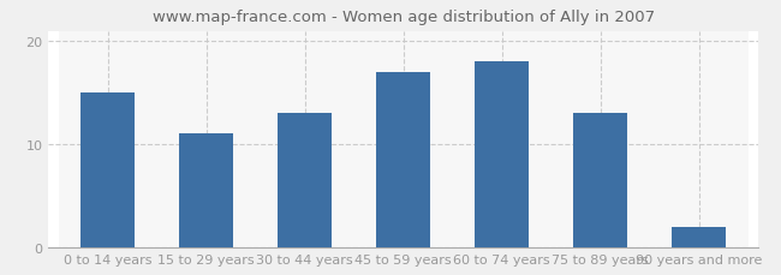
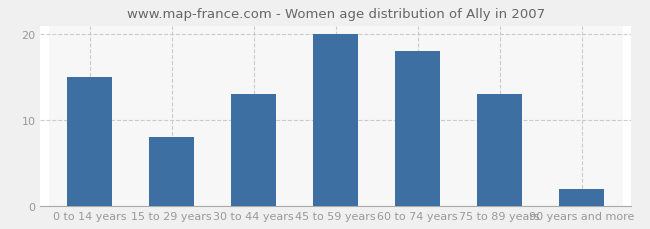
15 to 29 years: 11 -> 8
45 to 59 years: 17 -> 20
